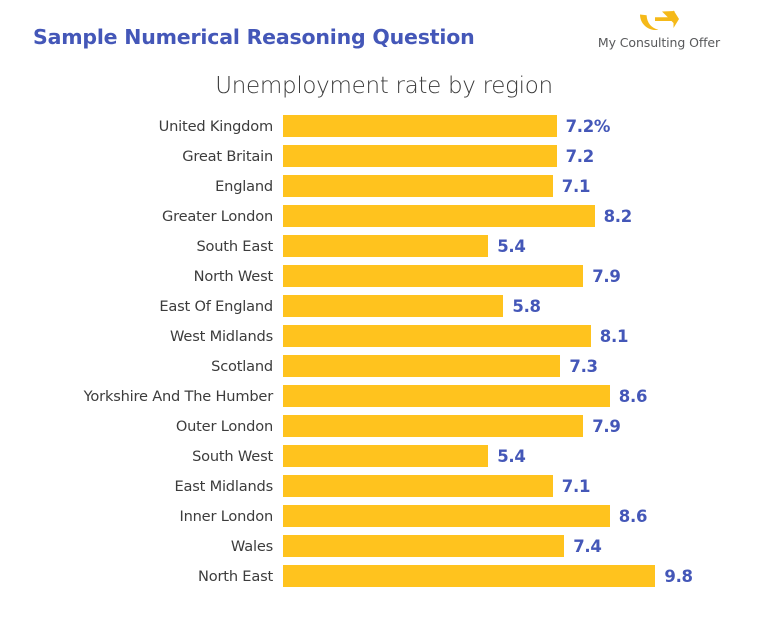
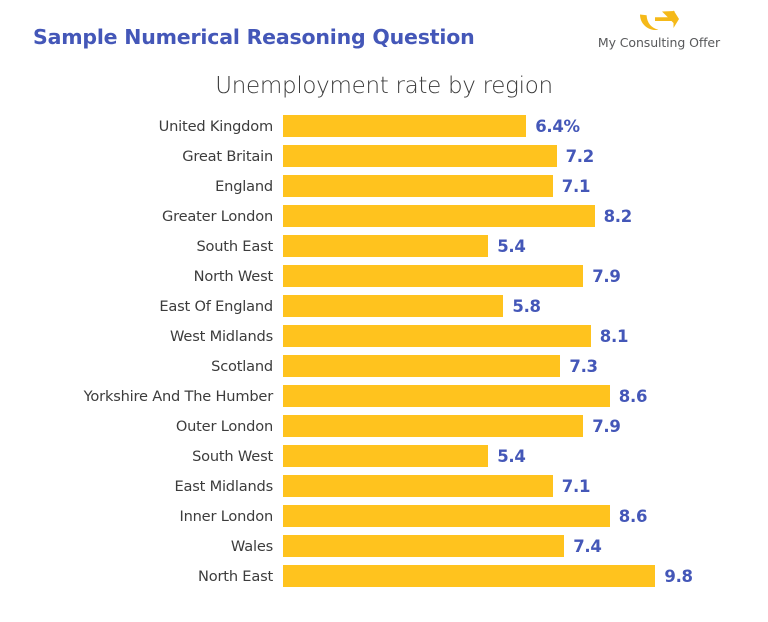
United Kingdom: 7.2% -> 6.4%
